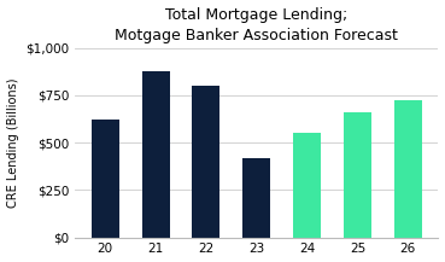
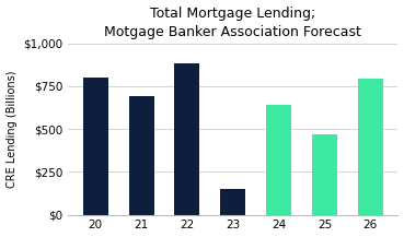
20: $620 -> $800
21: $880 -> $690
22: $800 -> $880
23: $420 -> $150
24: $550 -> $640
25: $660 -> $470
26: $720 -> $790
